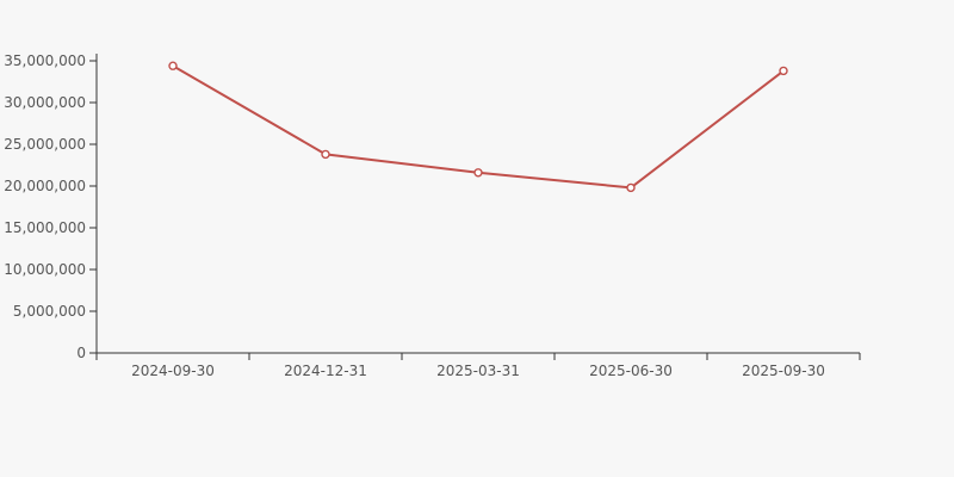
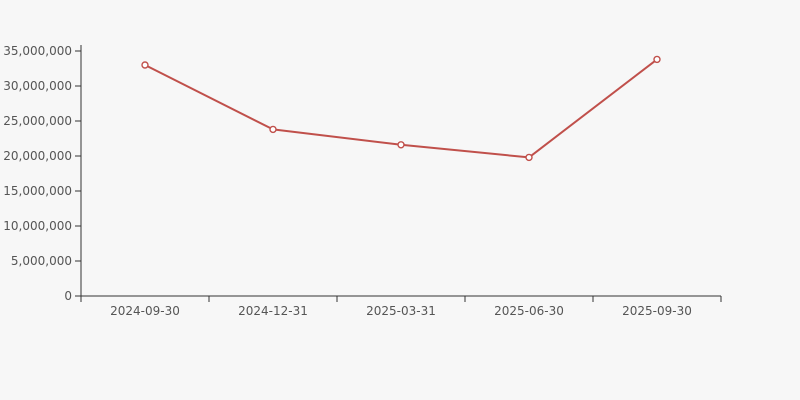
2024-09-30: 34000000 -> 33000000
